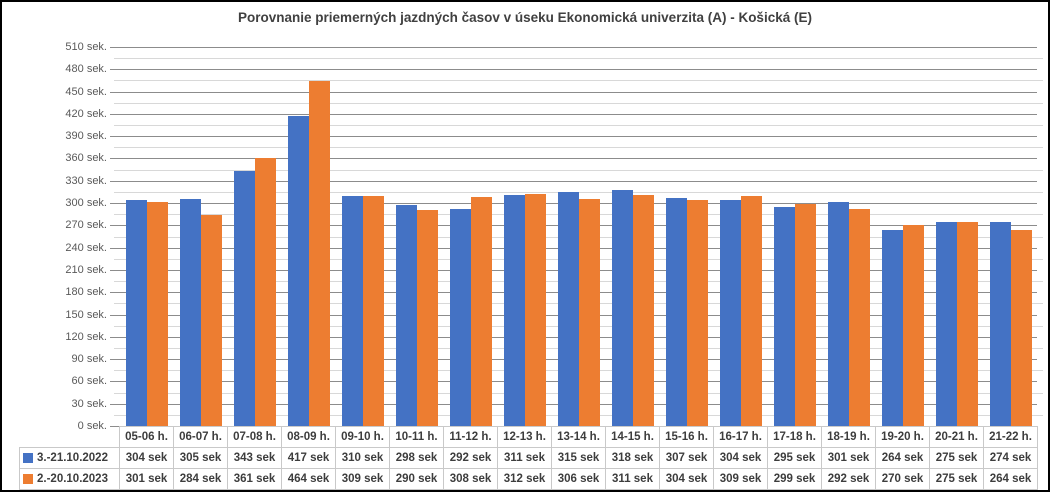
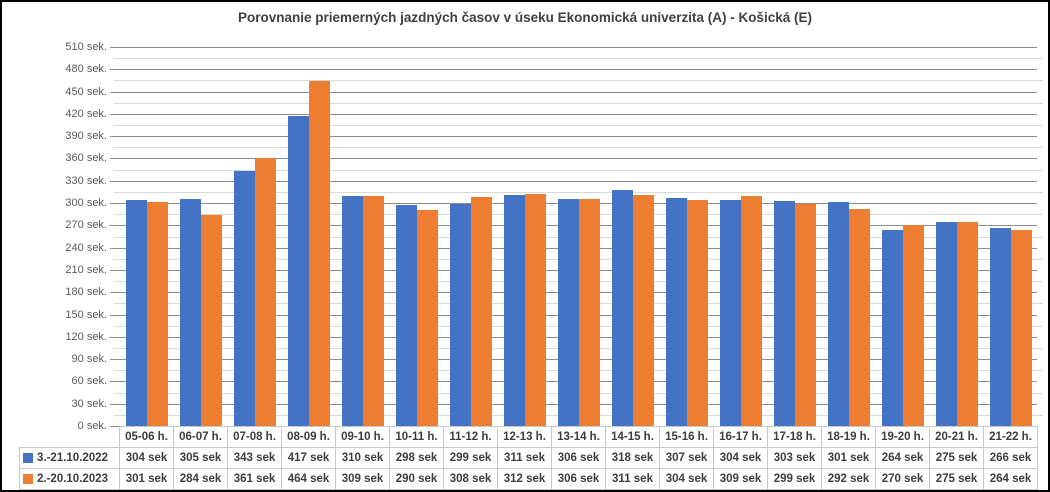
3.-21.10.2022/11-12 h.: 292 -> 299
3.-21.10.2022/13-14 h.: 315 -> 306
3.-21.10.2022/17-18 h.: 295 -> 303
3.-21.10.2022/21-22 h.: 274 -> 266
